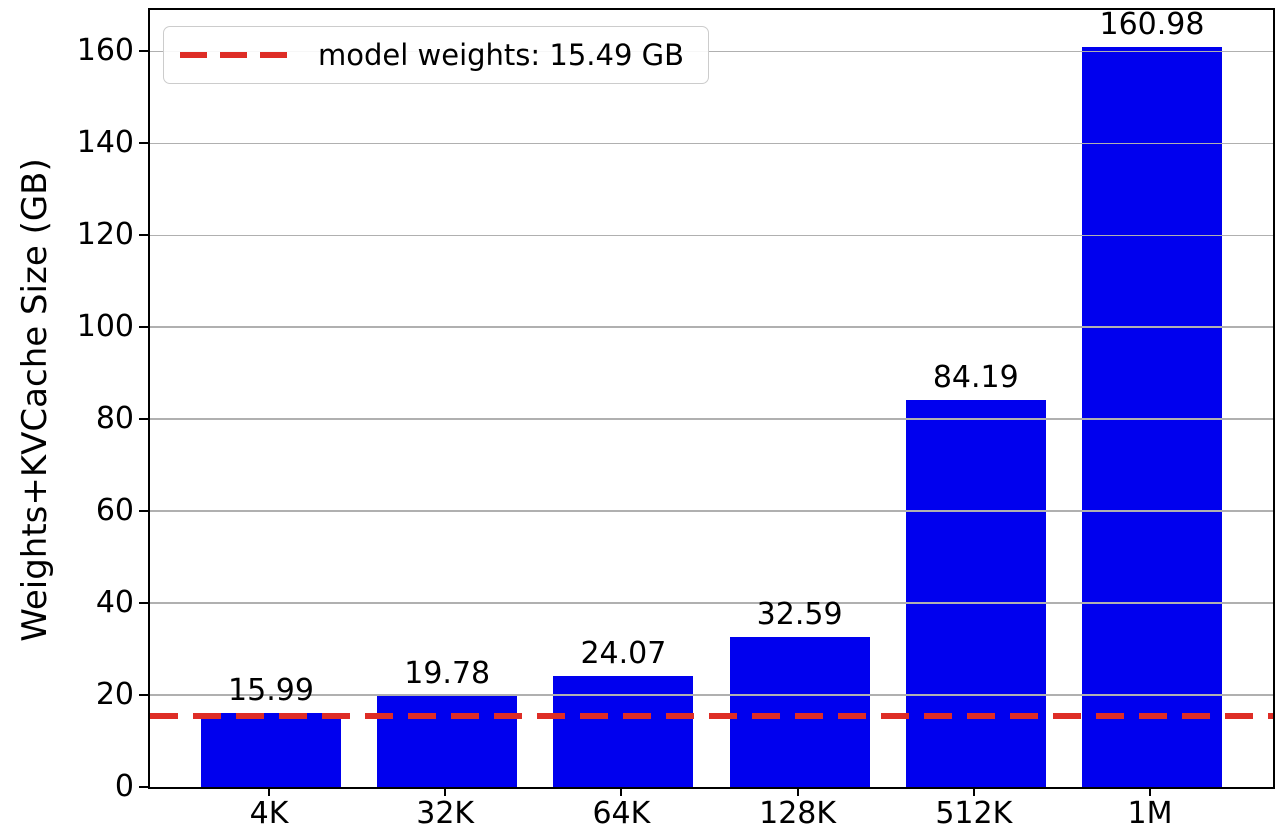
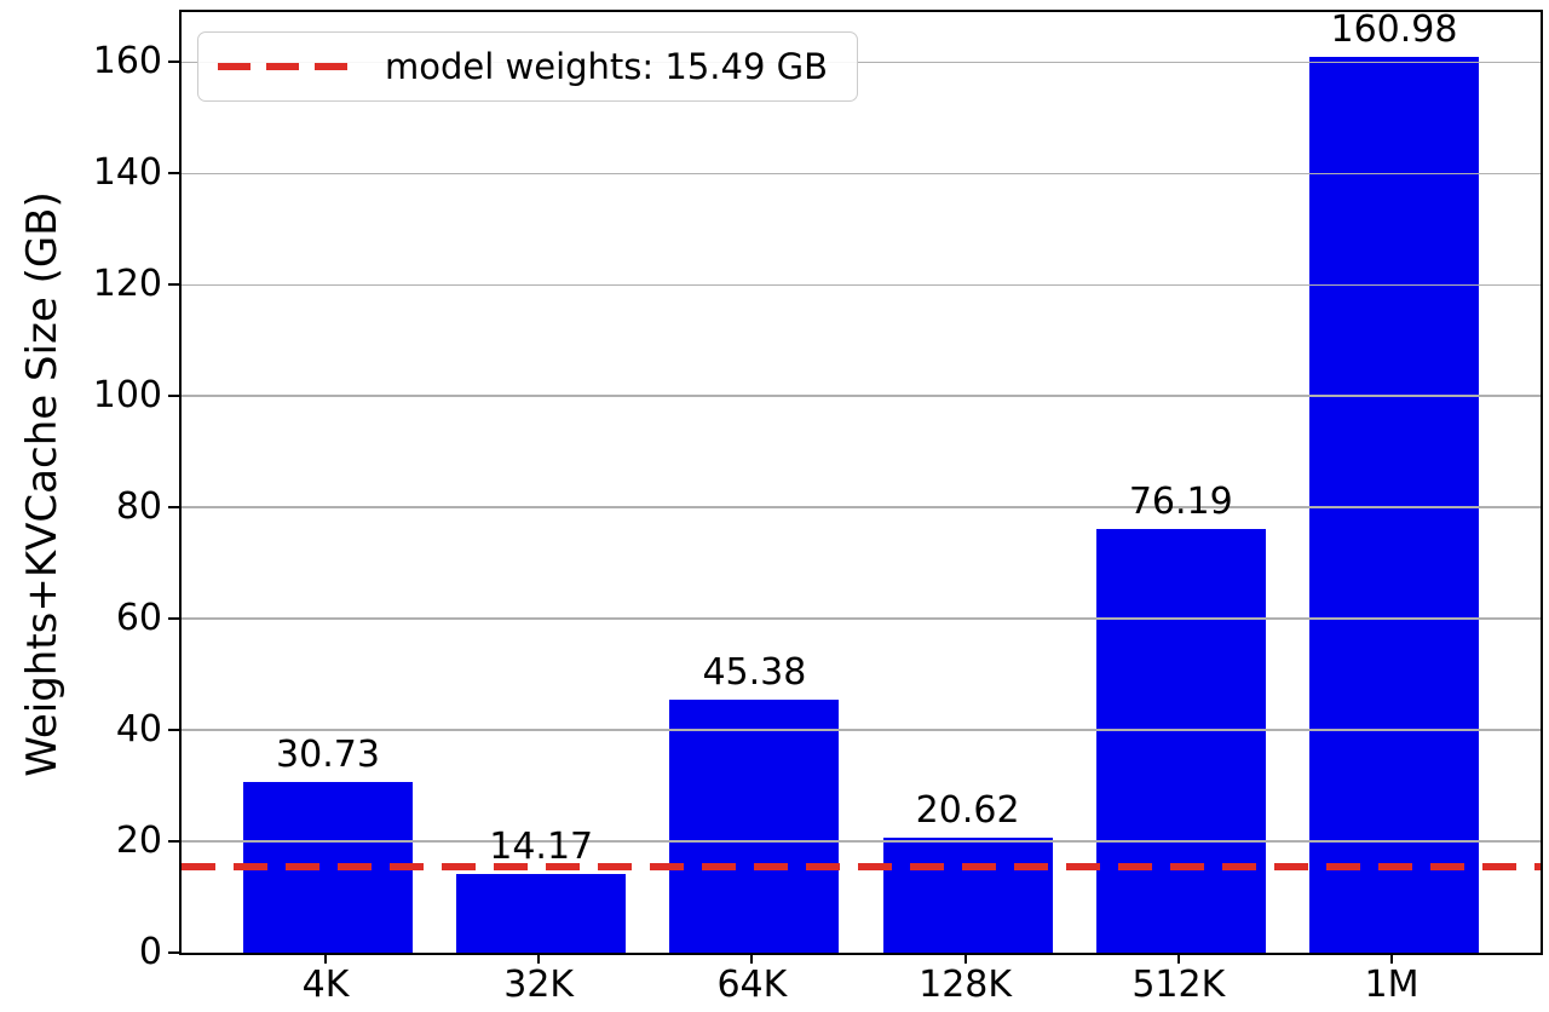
4K: 15.99 -> 30.73
32K: 19.78 -> 14.17
64K: 24.07 -> 45.38
128K: 32.59 -> 20.62
512K: 84.19 -> 76.19
